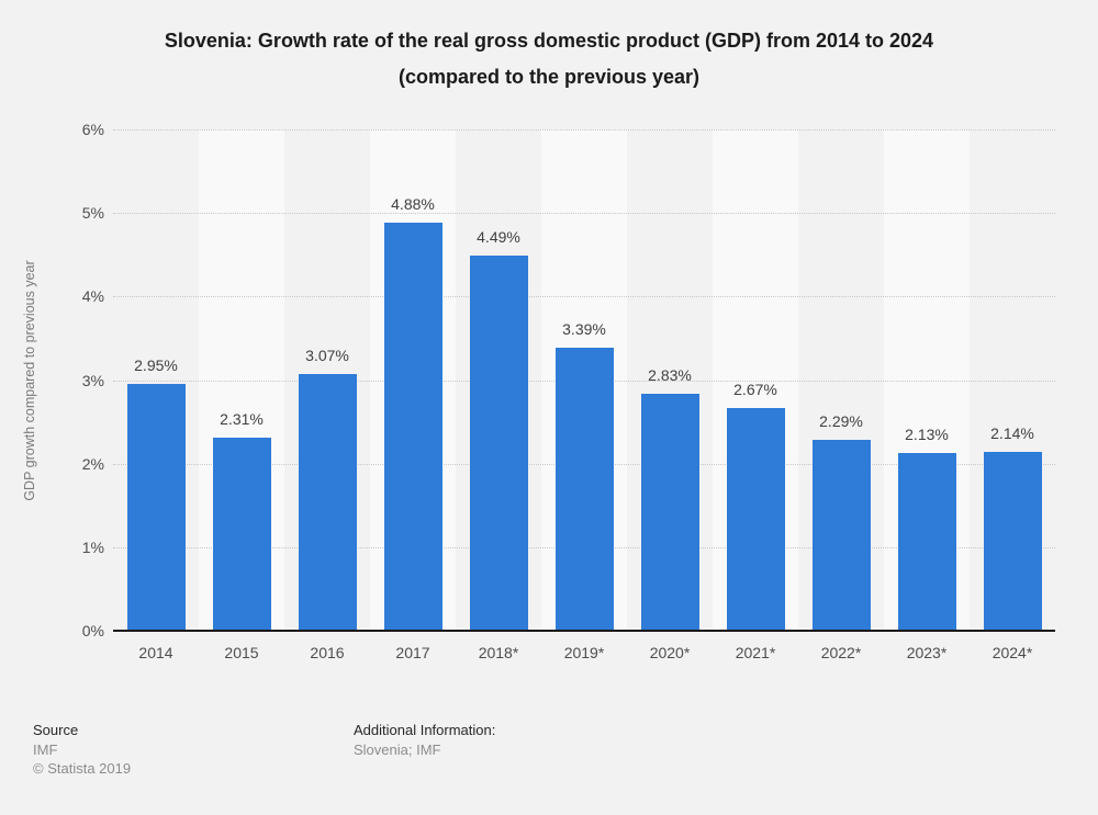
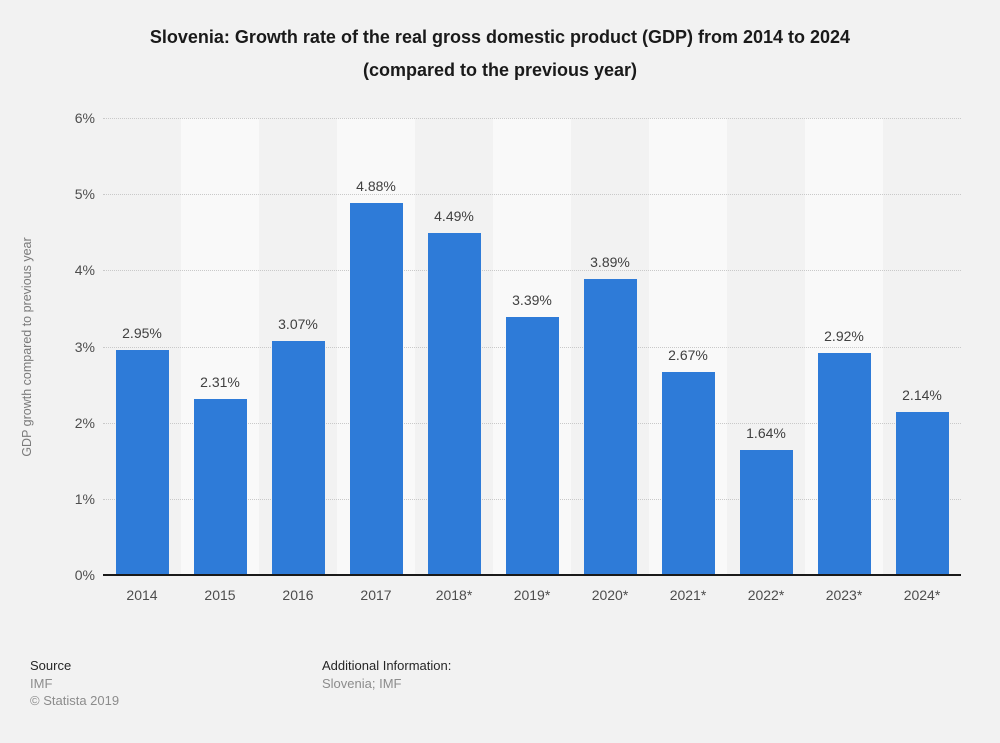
2020*: 2.83% -> 3.89%
2022*: 2.29% -> 1.64%
2023*: 2.13% -> 2.92%
